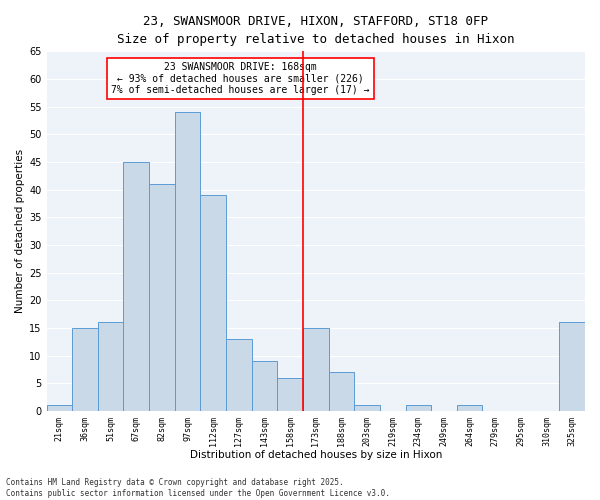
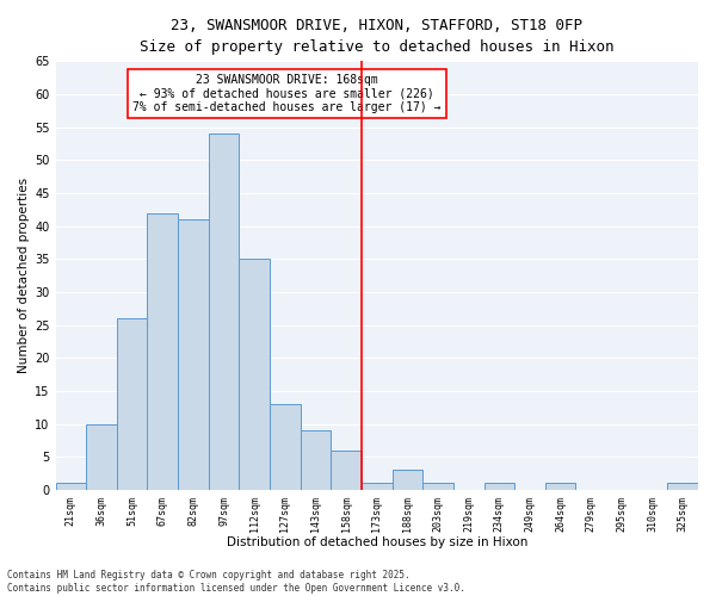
36sqm: 15 -> 10
51sqm: 16 -> 26
67sqm: 45 -> 42
112sqm: 39 -> 35
173sqm: 15 -> 1
188sqm: 7 -> 3
325sqm: 16 -> 1
